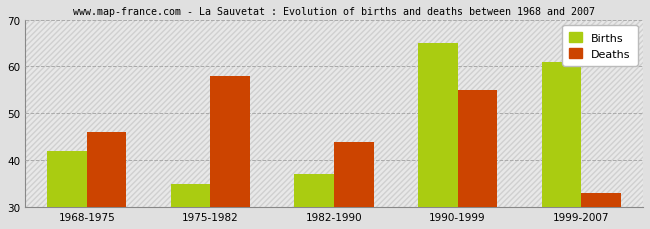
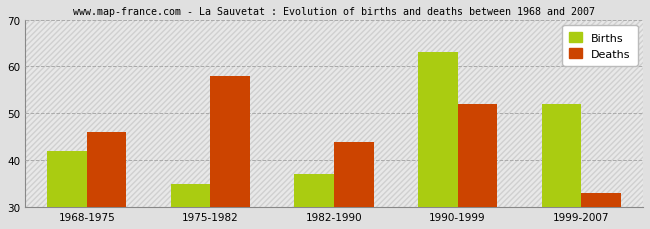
Births/1990-1999: 65 -> 63
Deaths/1990-1999: 55 -> 52
Births/1999-2007: 61 -> 52
